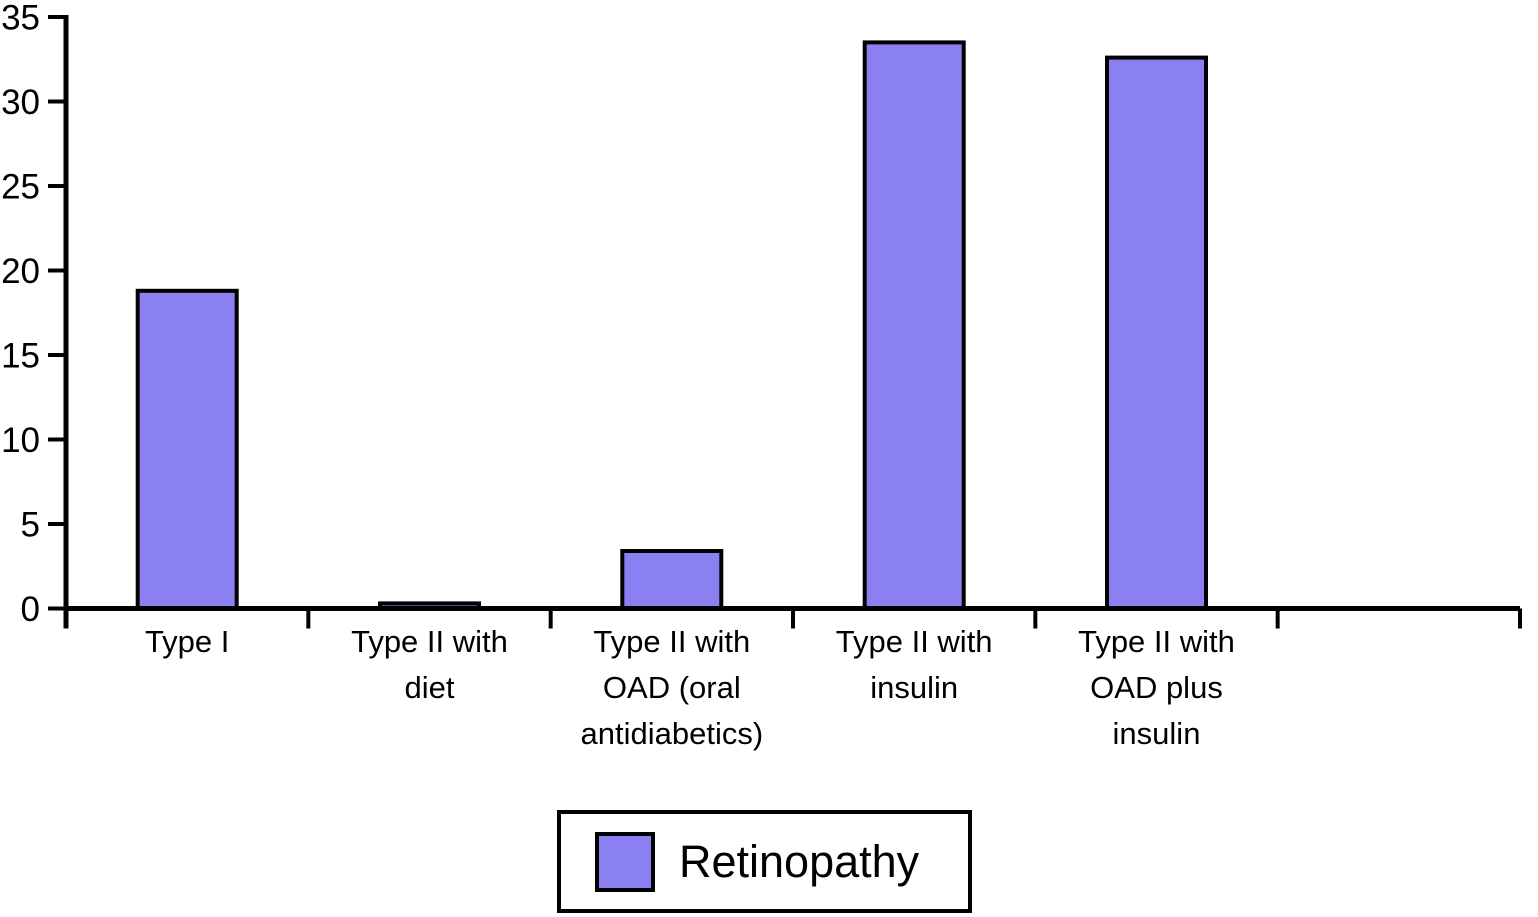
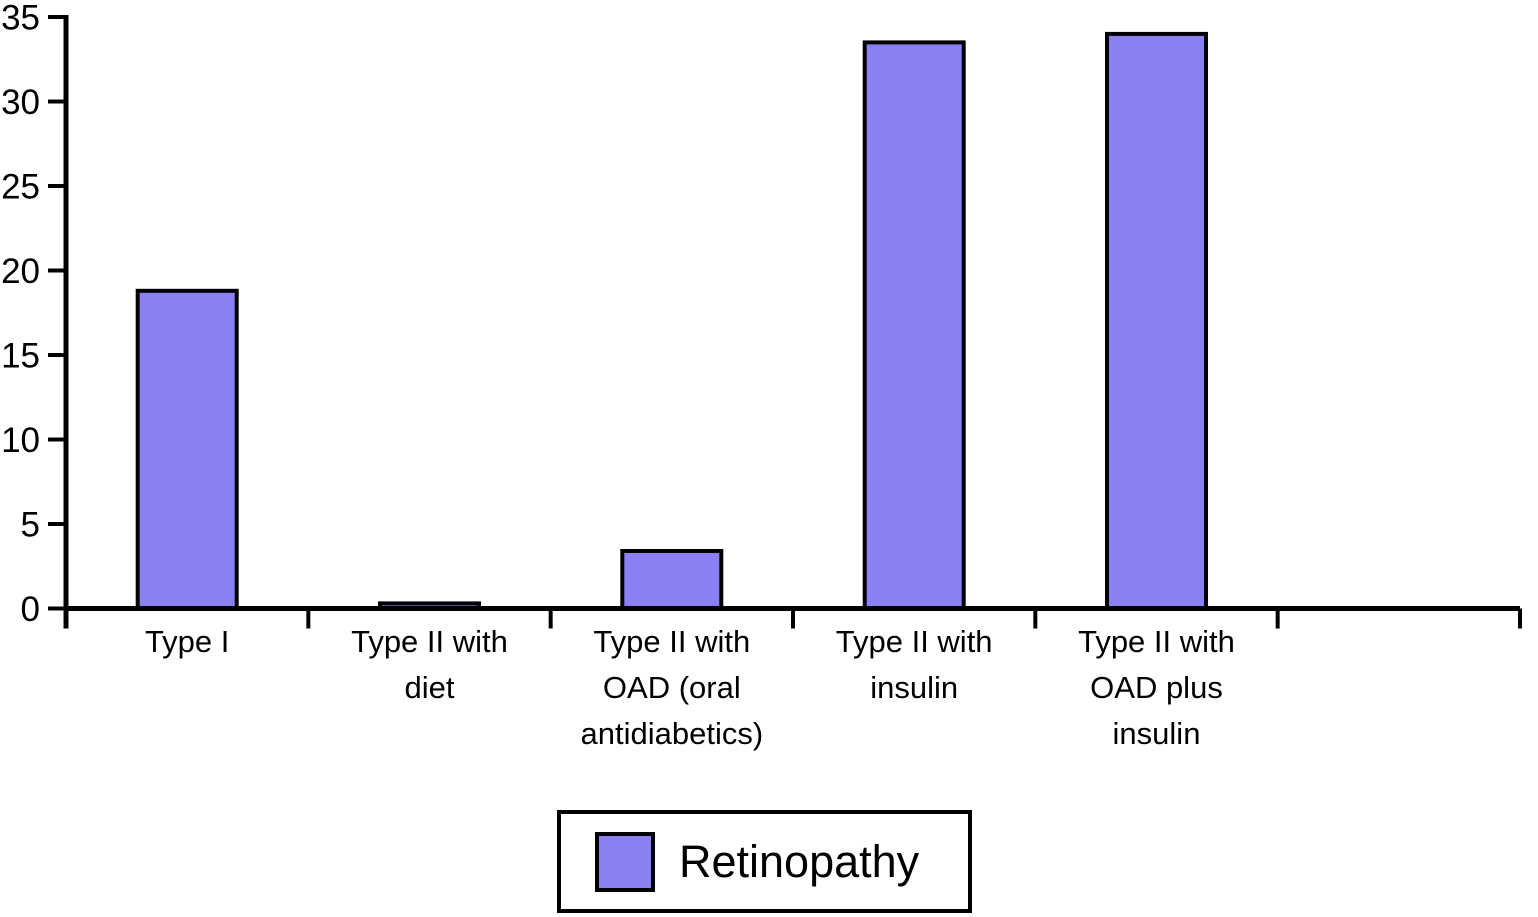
Type II with OAD plus insulin: 32.6 -> 34.0
